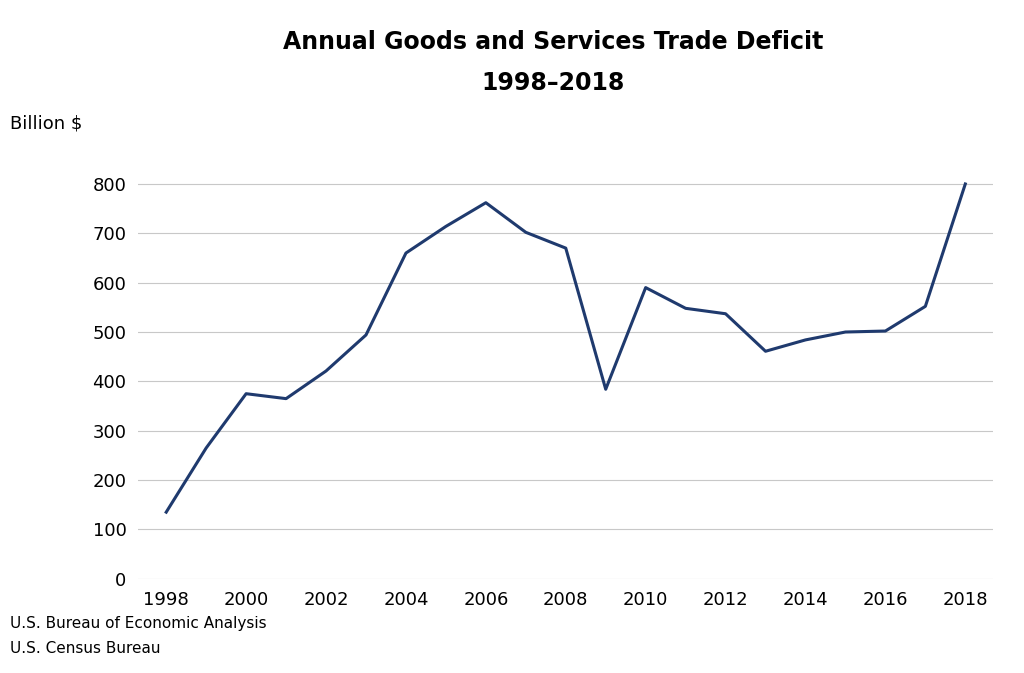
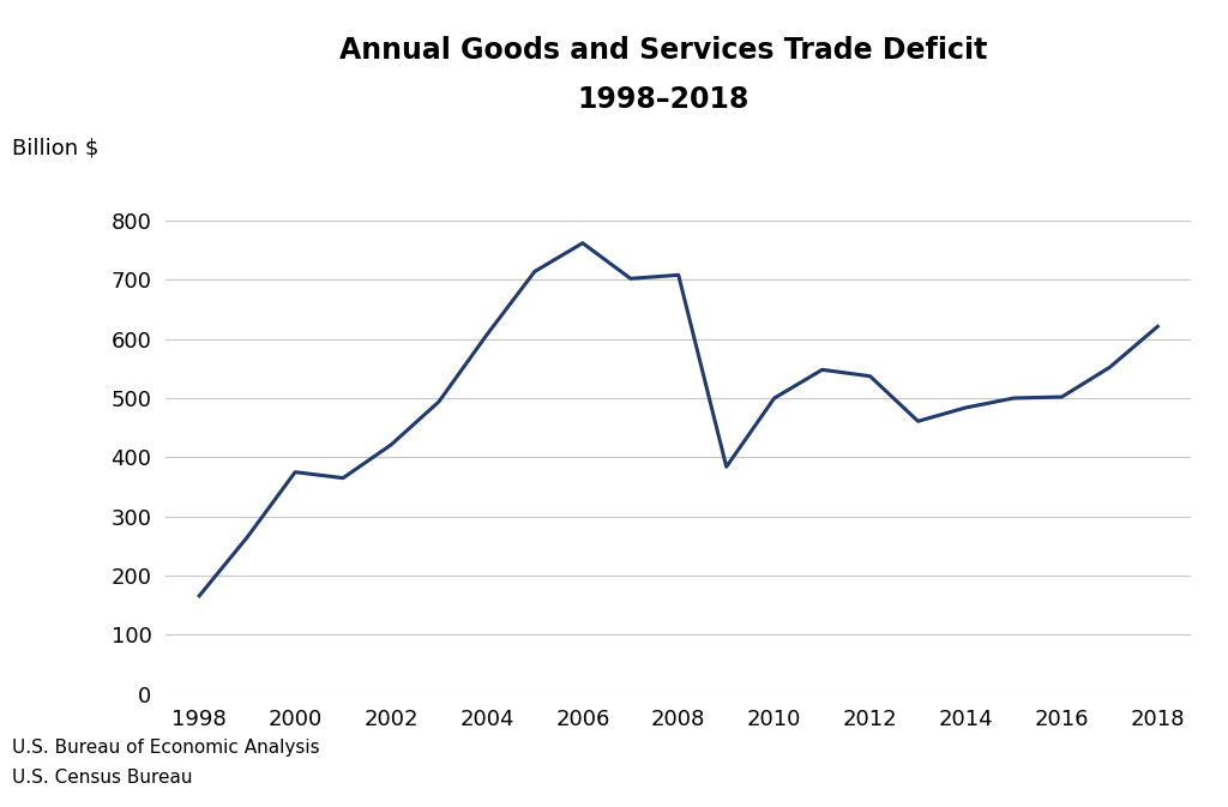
1998: 135 -> 166
2004: 660 -> 607
2008: 670 -> 708
2010: 590 -> 500
2018: 800 -> 621
